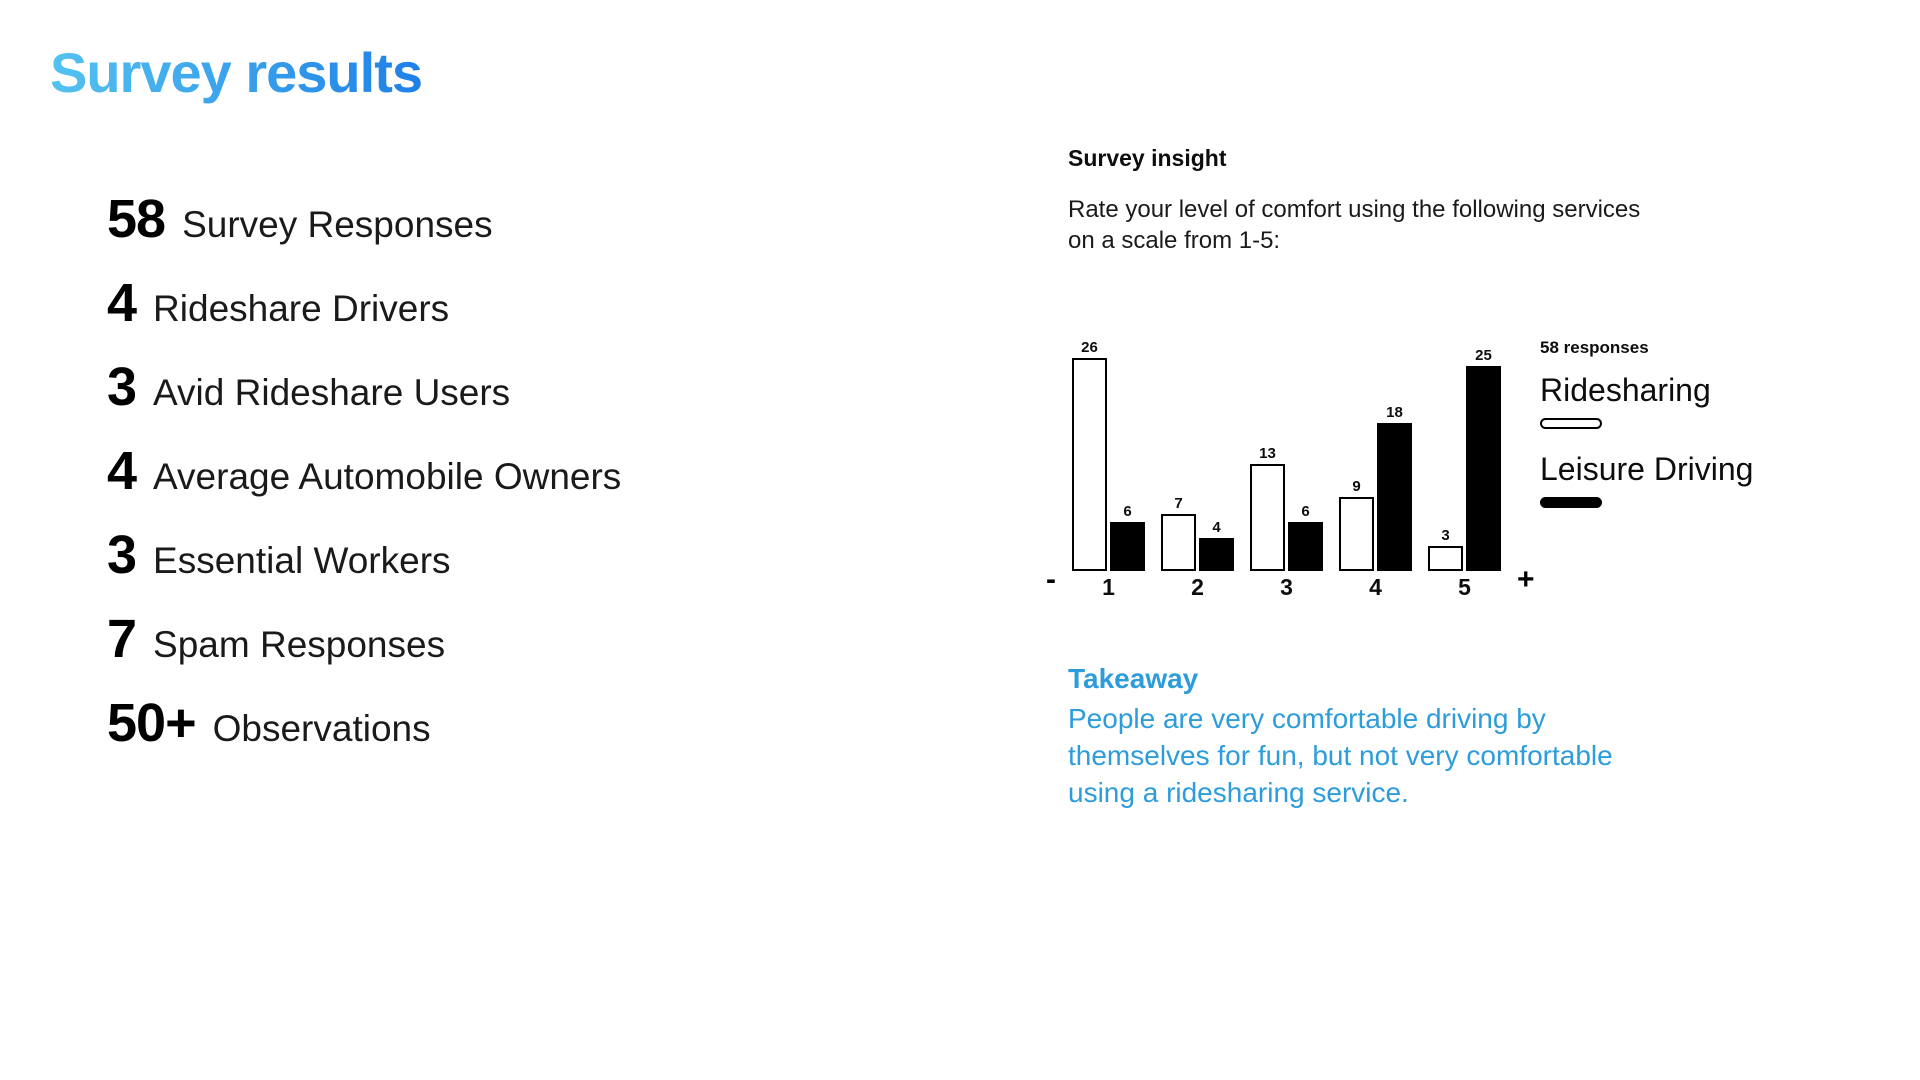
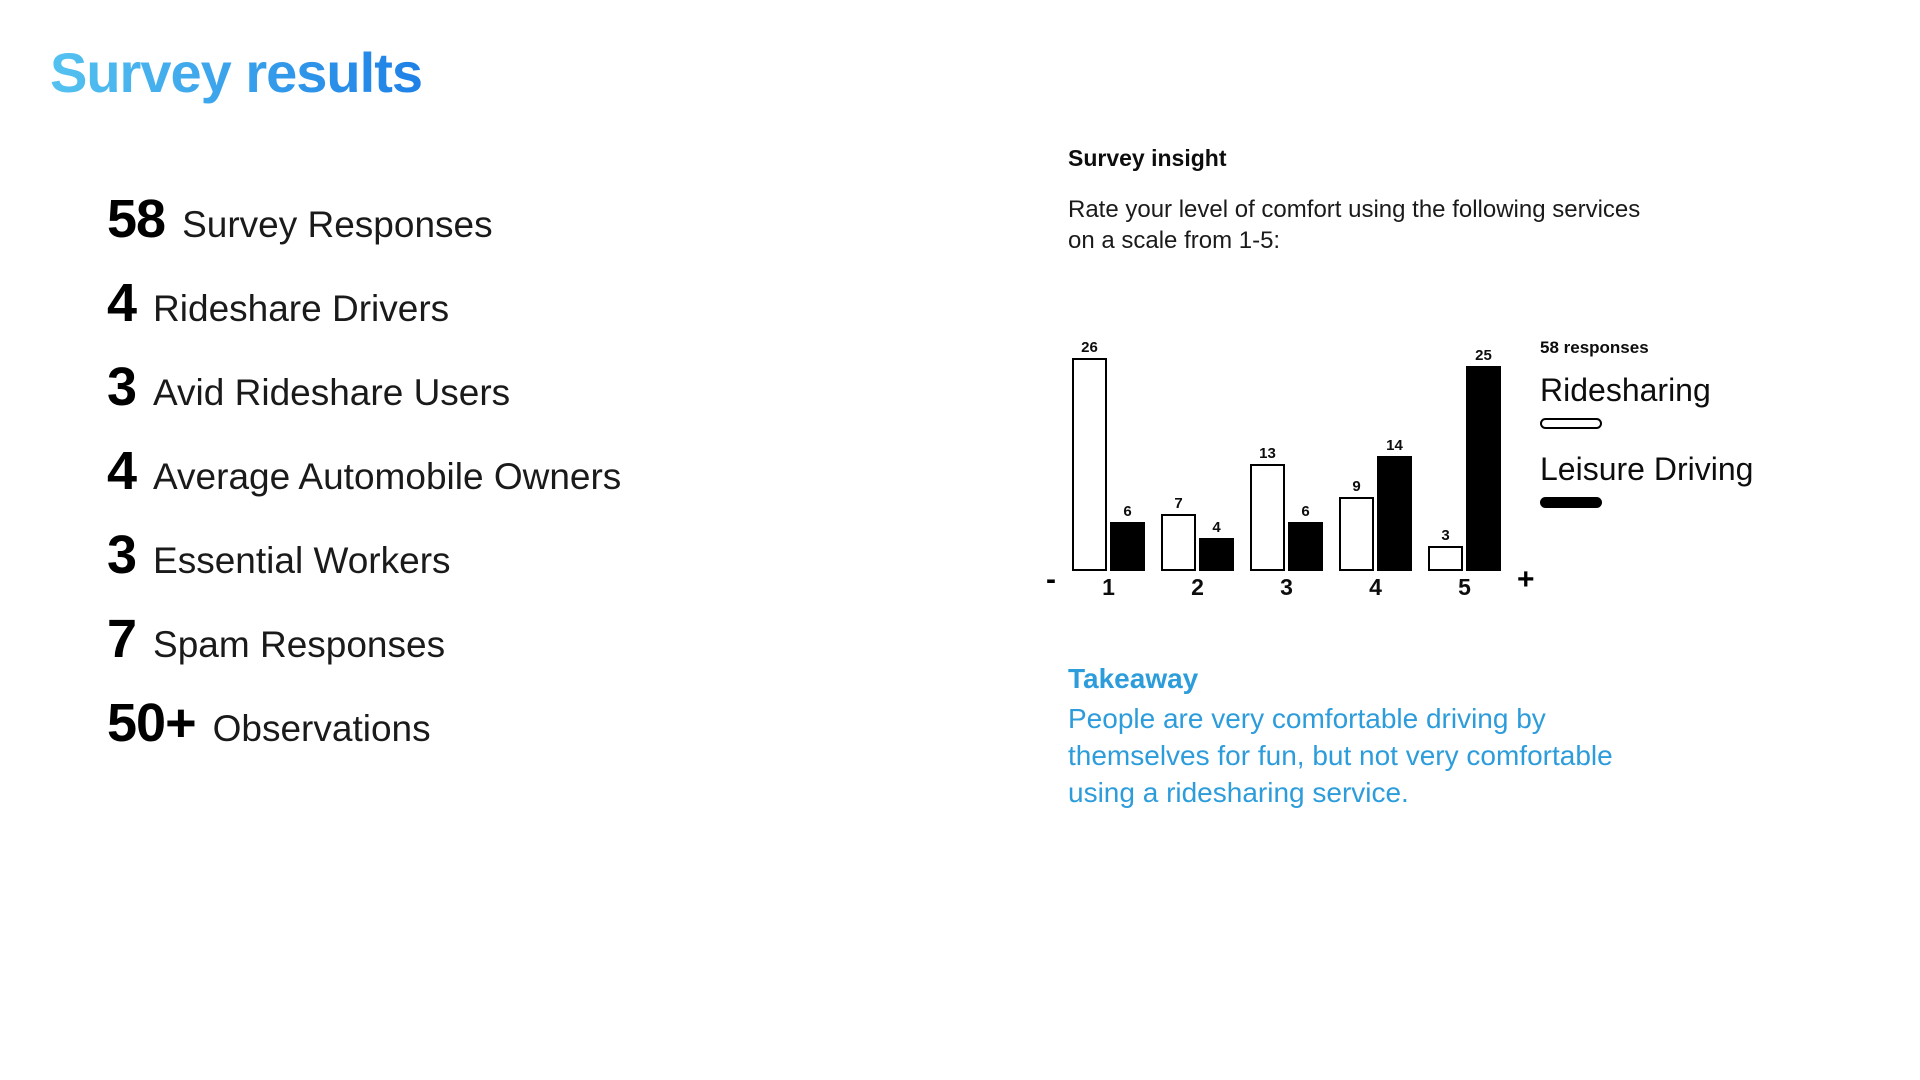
Leisure Driving/4: 18 -> 14
